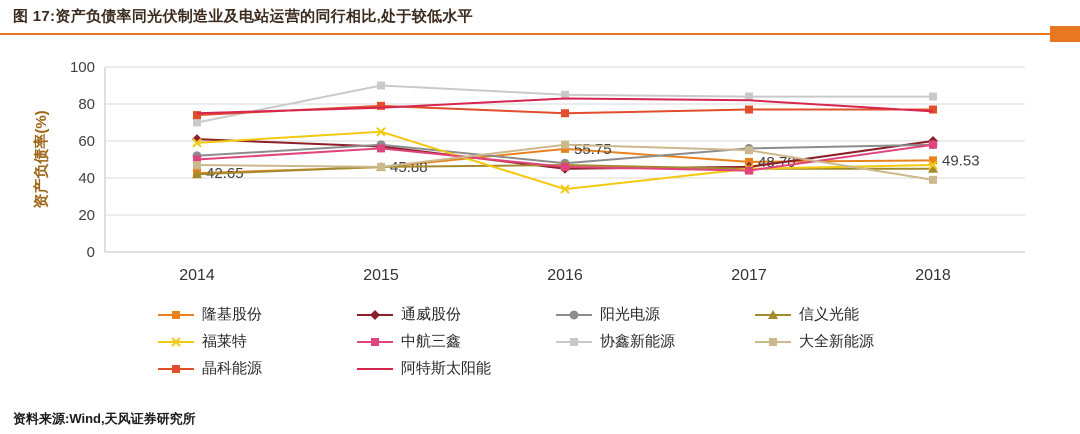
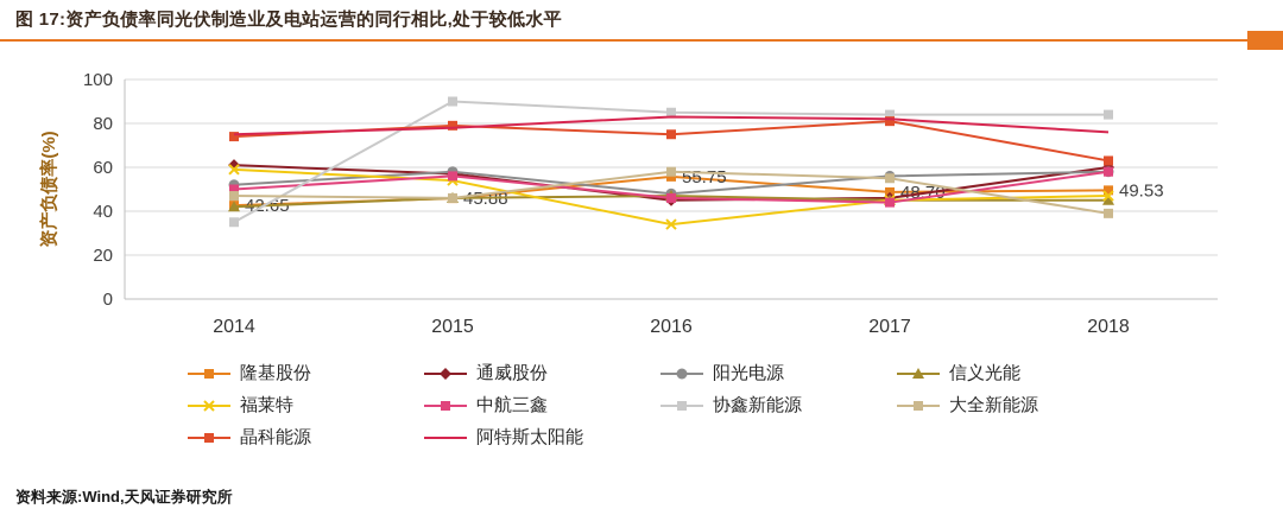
协鑫新能源/2014: 70 -> 35
福莱特/2015: 65 -> 54
晶科能源/2017: 77 -> 81
晶科能源/2018: 77 -> 63
